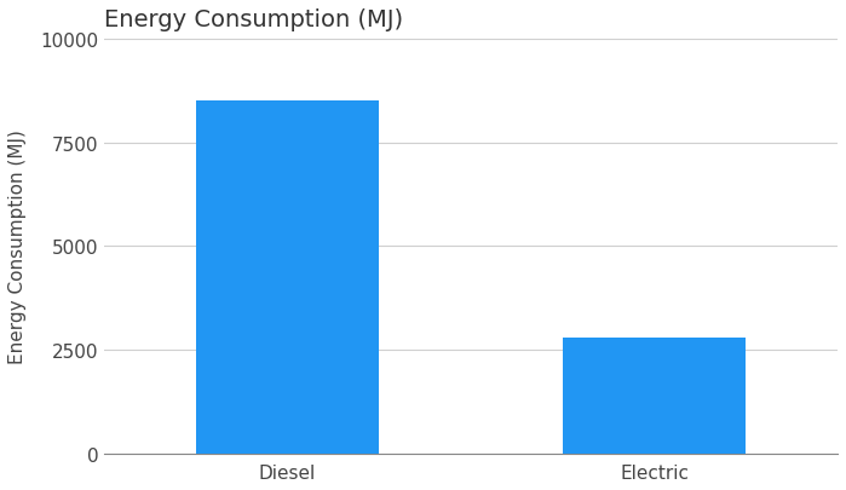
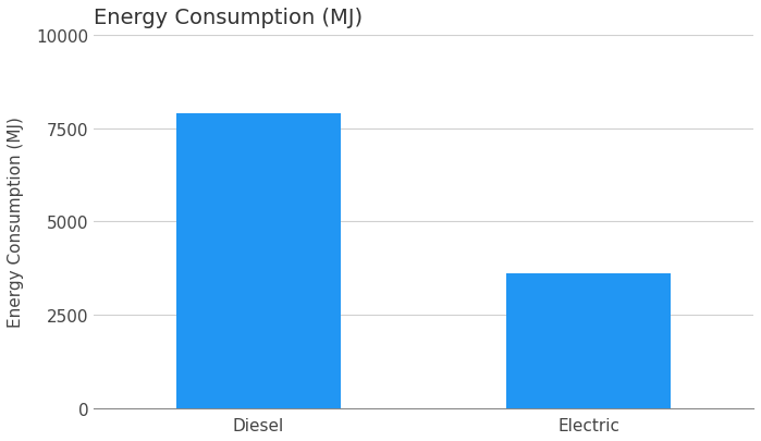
Diesel: 8500 -> 7900
Electric: 2800 -> 3600
